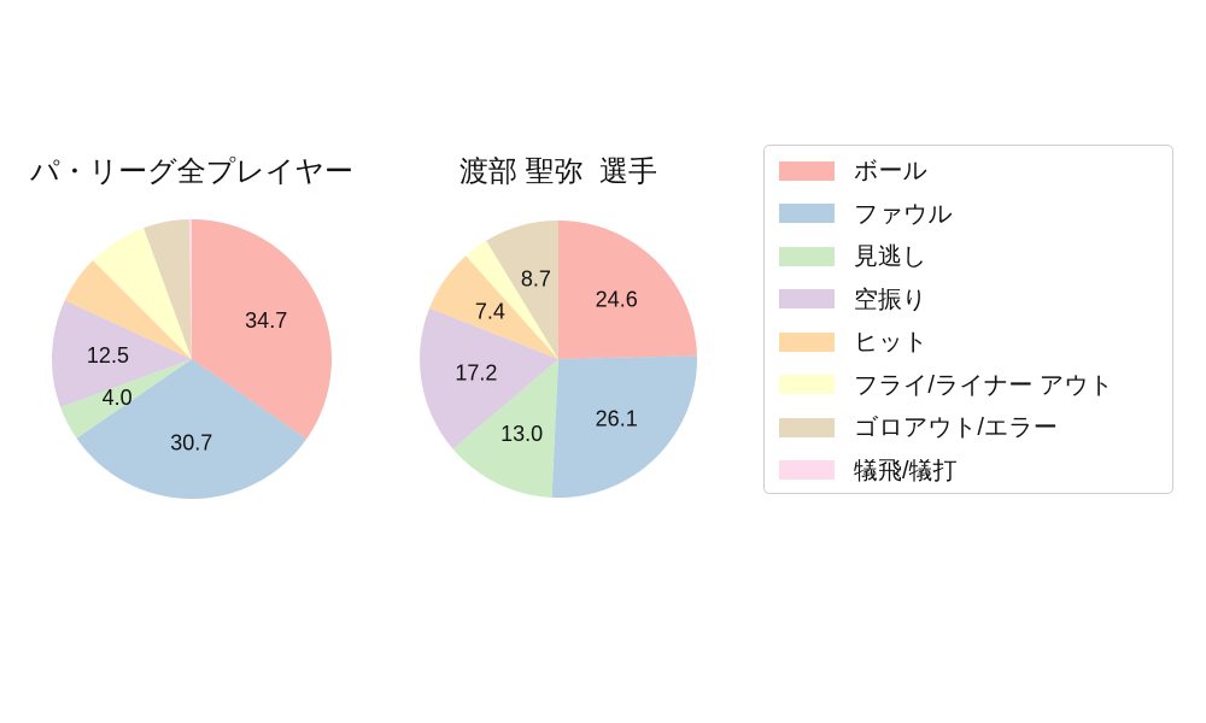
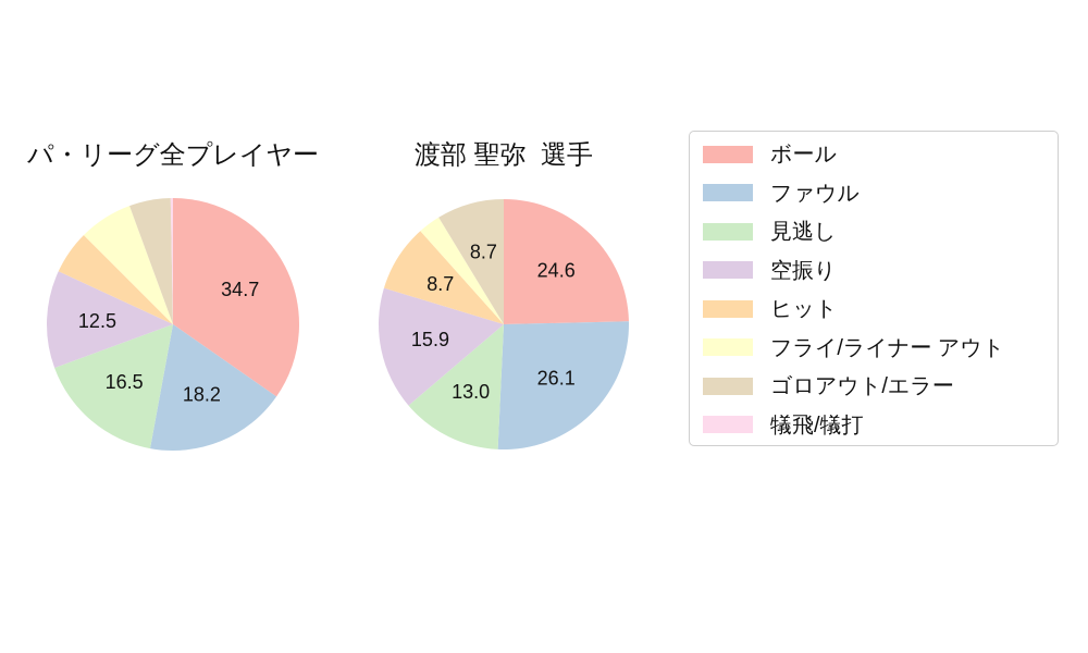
パ・リーグ全プレイヤー/ファウル: 30.7 -> 18.2
パ・リーグ全プレイヤー/見逃し: 4.0 -> 16.5
渡部 聖弥 選手/空振り: 17.2 -> 15.9
渡部 聖弥 選手/ヒット: 7.4 -> 8.7
